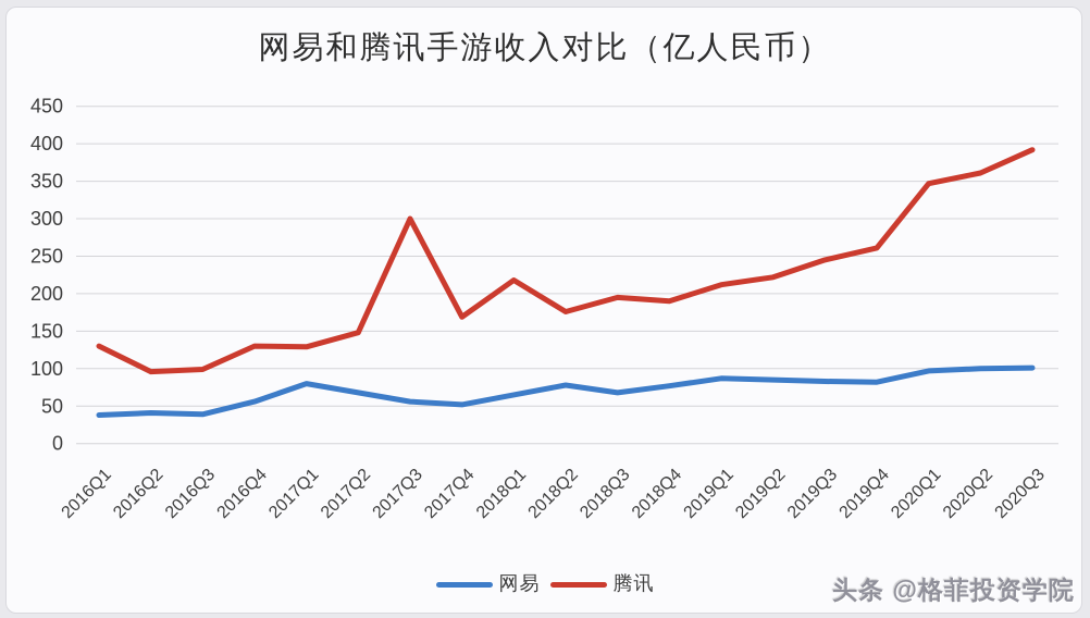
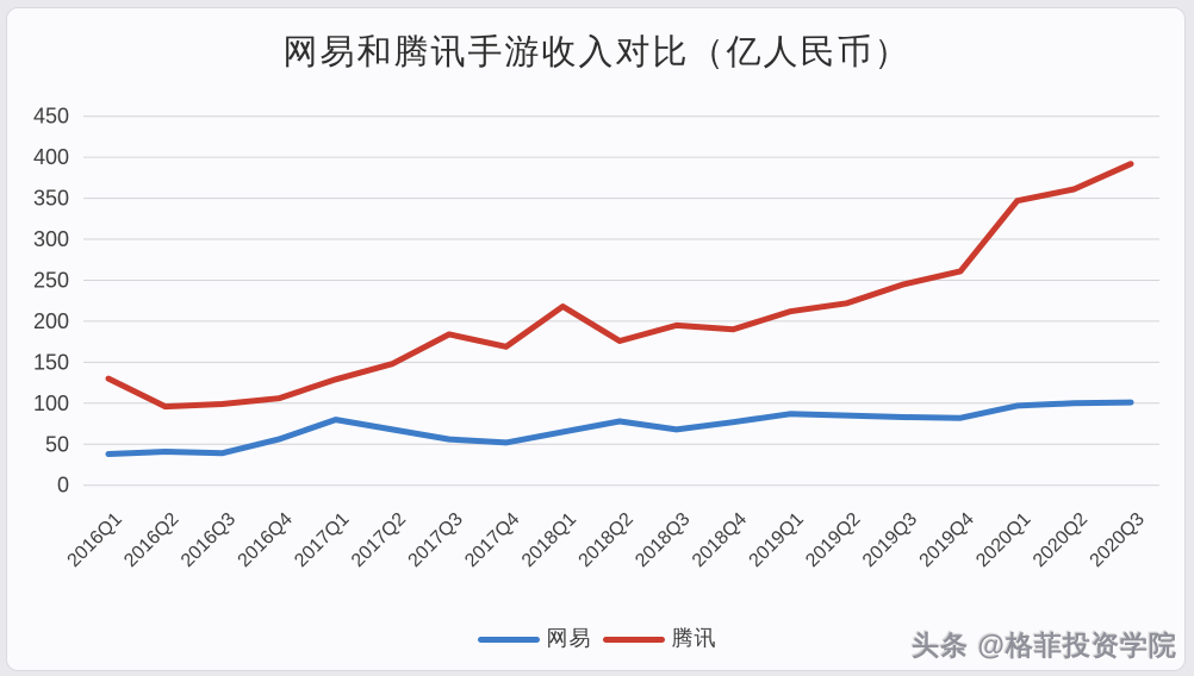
腾讯/2016Q4: 130 -> 110
腾讯/2017Q3: 300 -> 180
